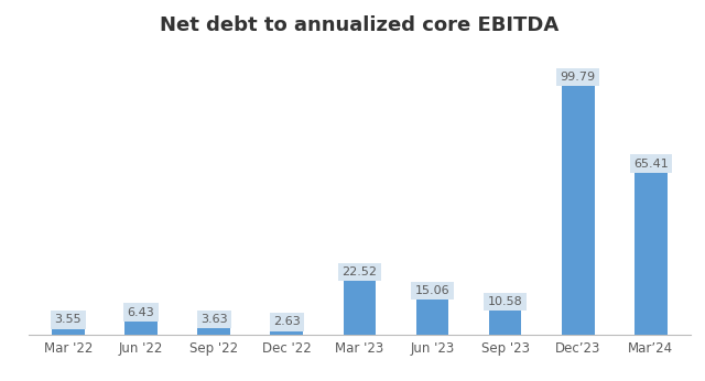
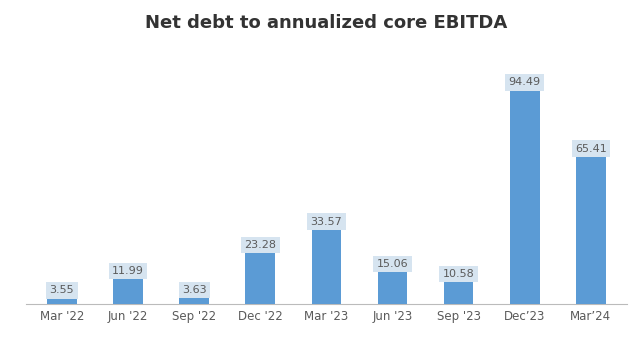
Jun '22: 6.43 -> 11.99
Dec '22: 2.63 -> 23.28
Mar '23: 22.52 -> 33.57
Dec’23: 99.79 -> 94.49
